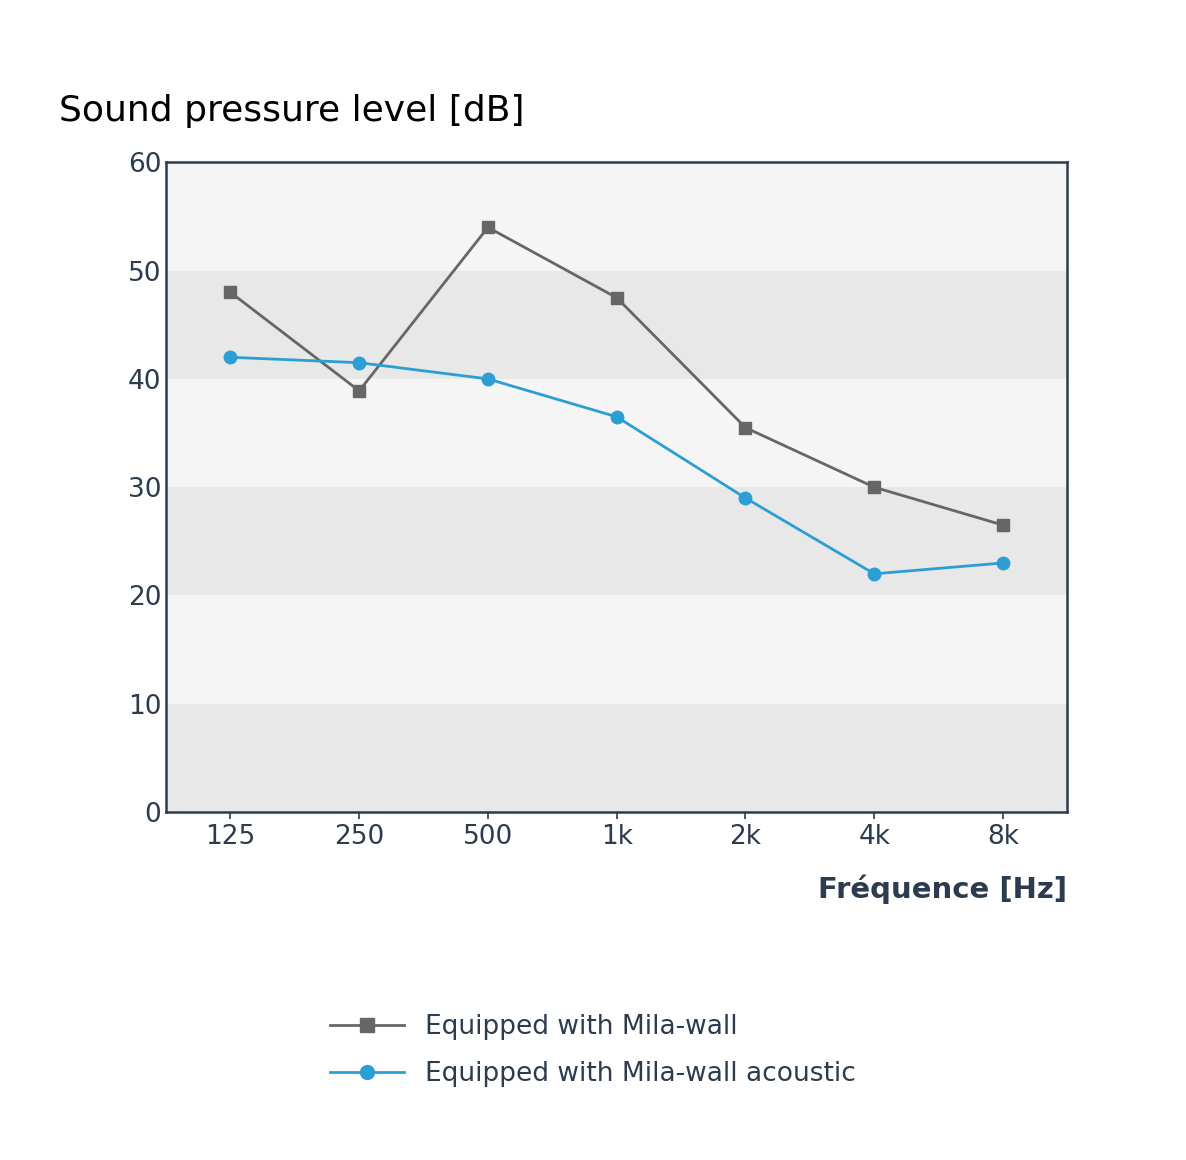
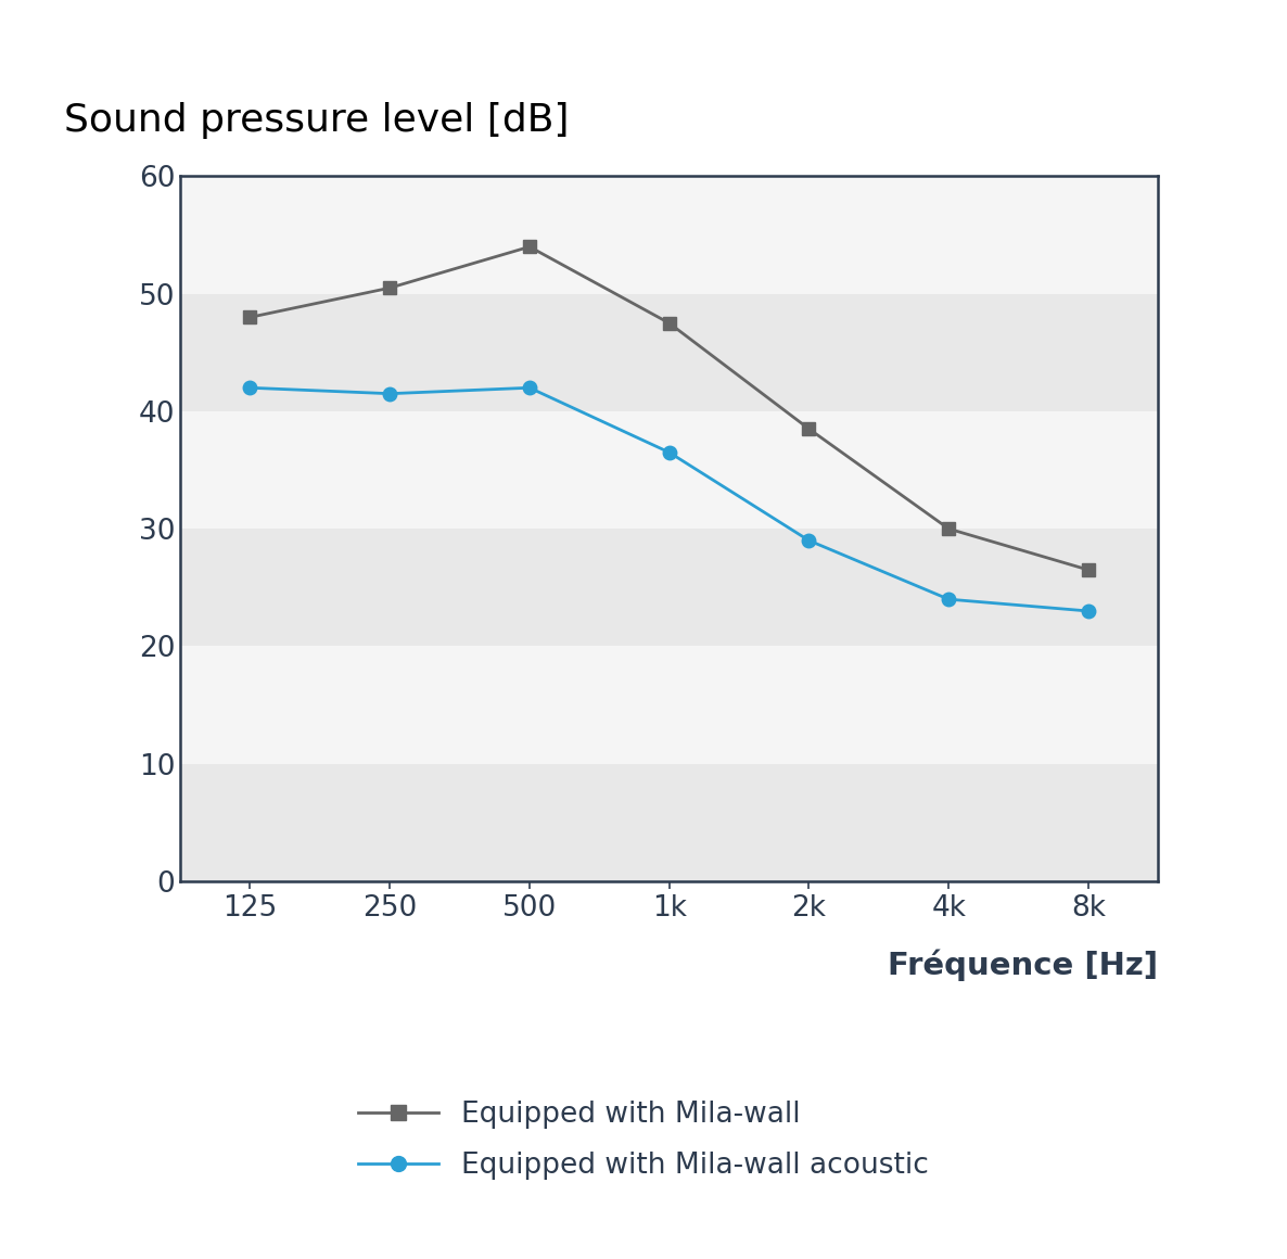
Equipped with Mila-wall/250: 38.9 -> 50.5
Equipped with Mila-wall acoustic/500: 40.0 -> 42.0
Equipped with Mila-wall/2k: 35.5 -> 38.5
Equipped with Mila-wall acoustic/4k: 22.0 -> 24.0
